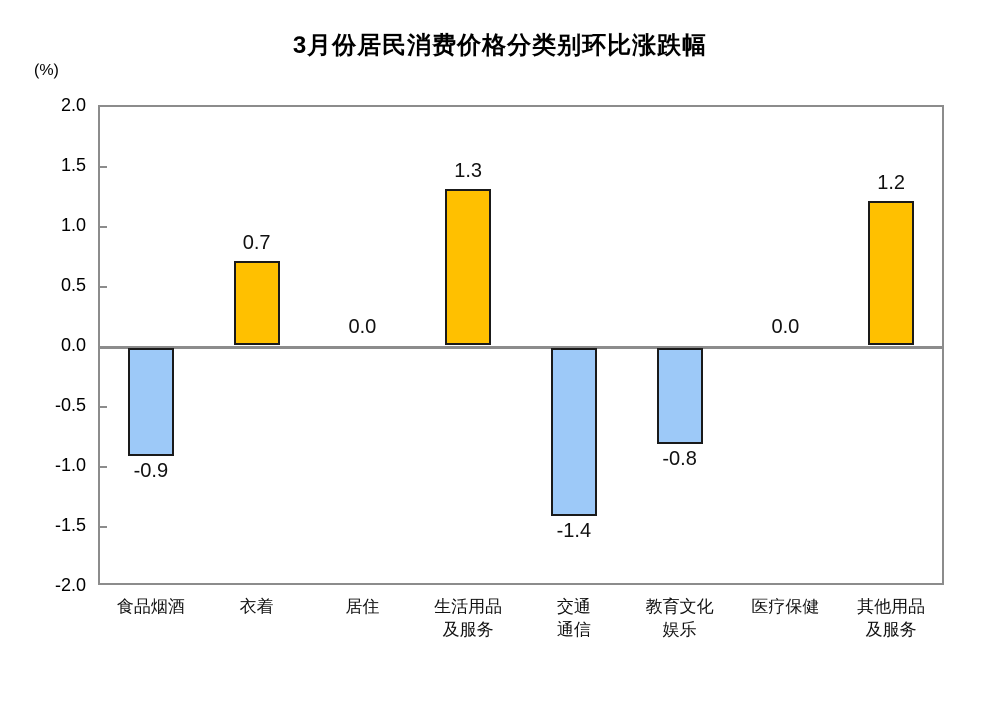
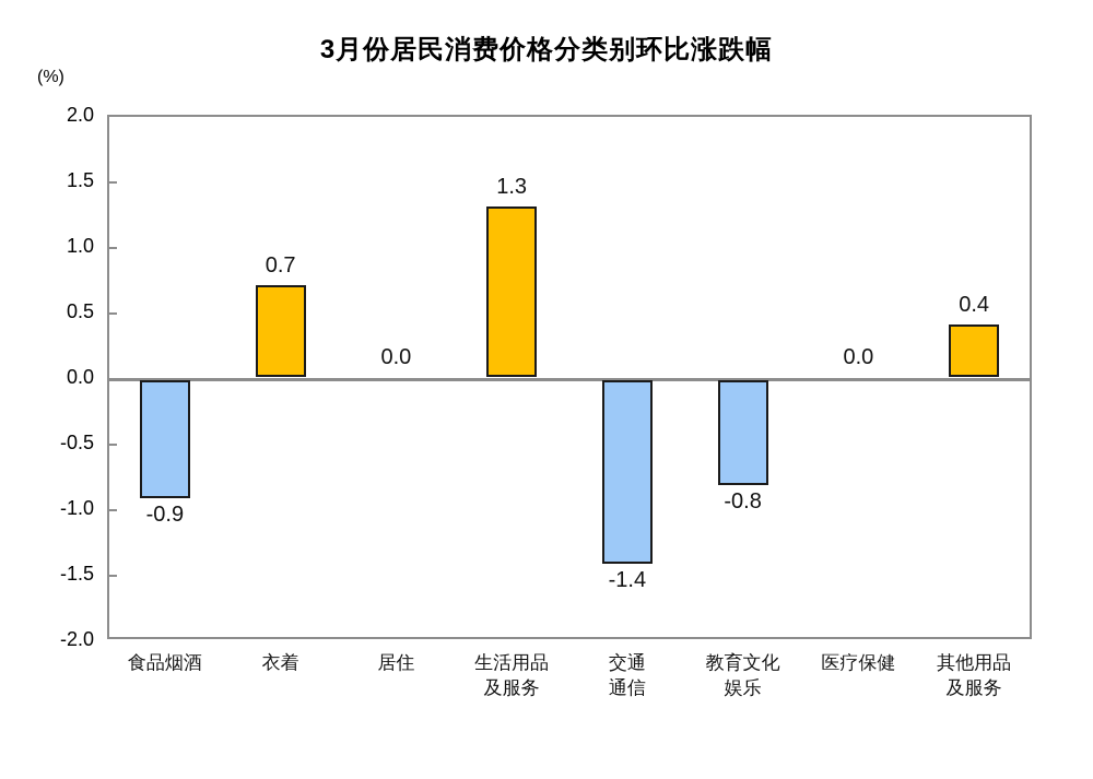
其他用品 及服务: 1.2 -> 0.4
